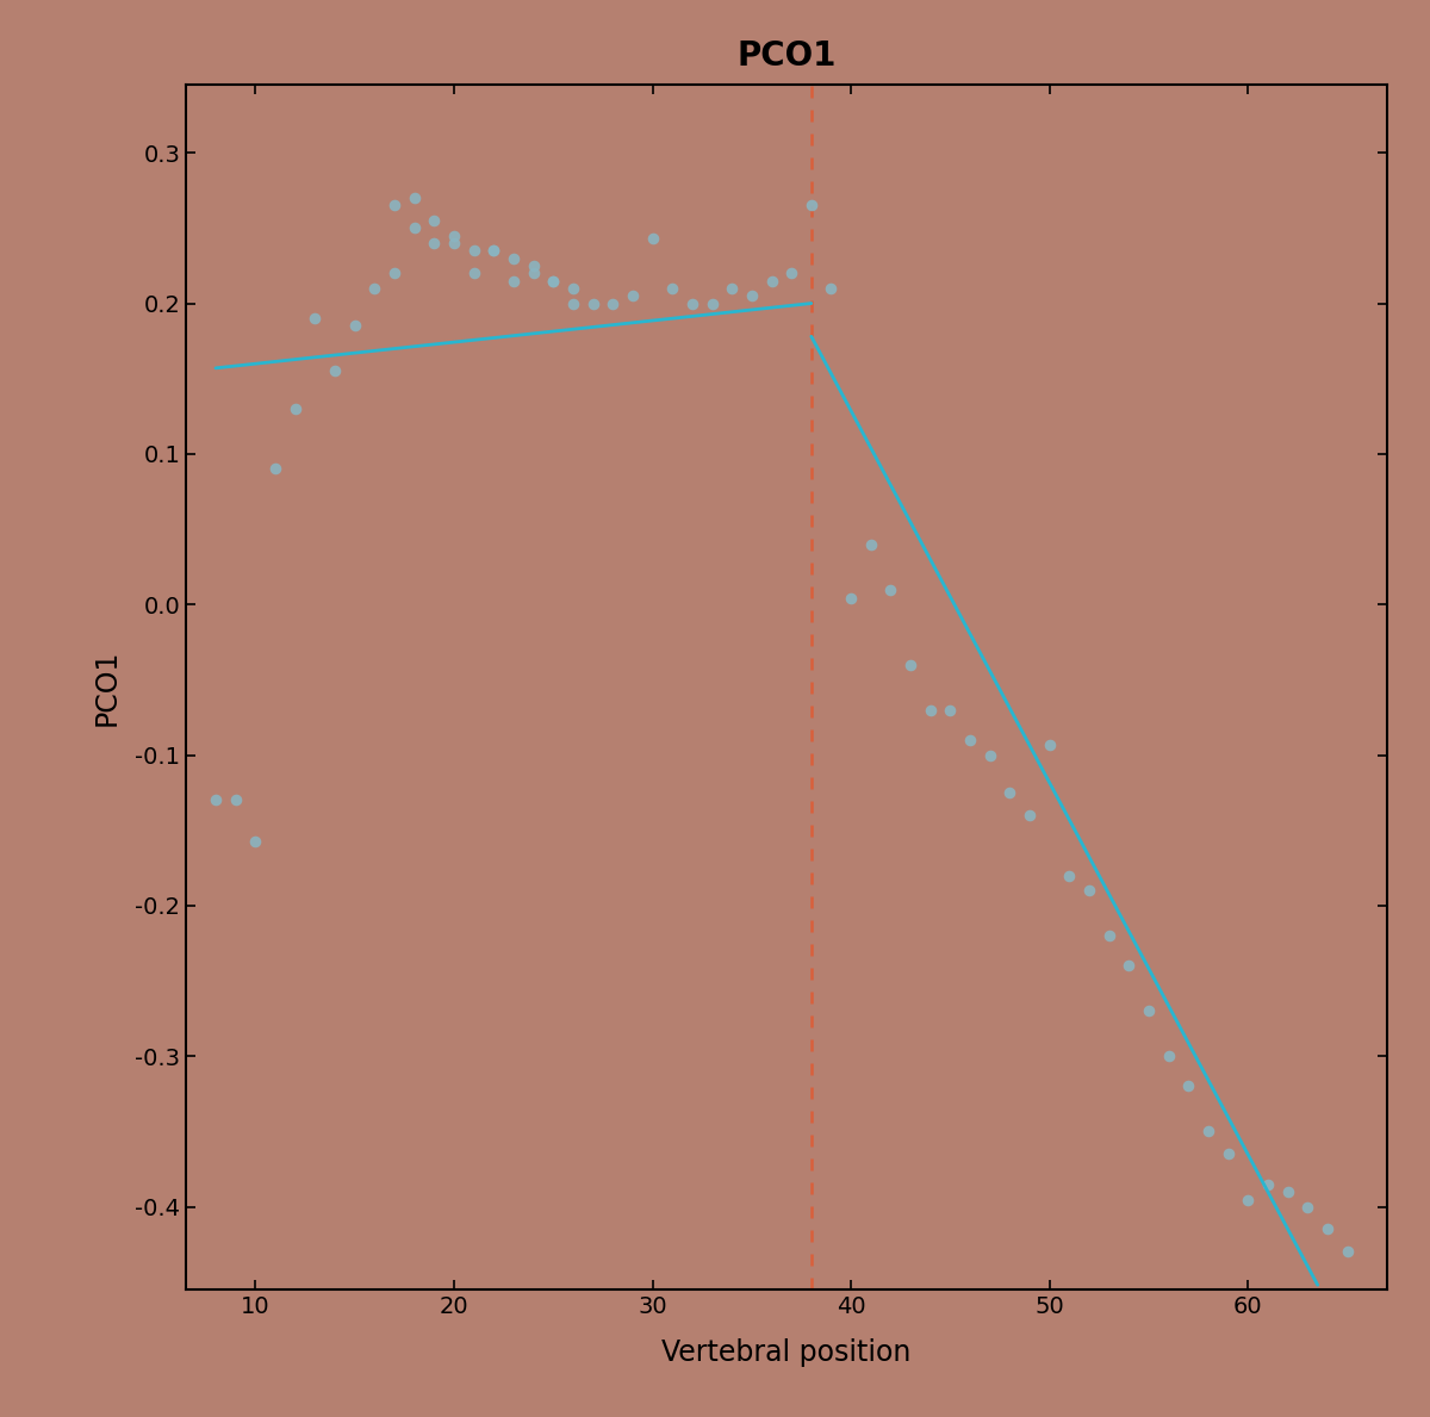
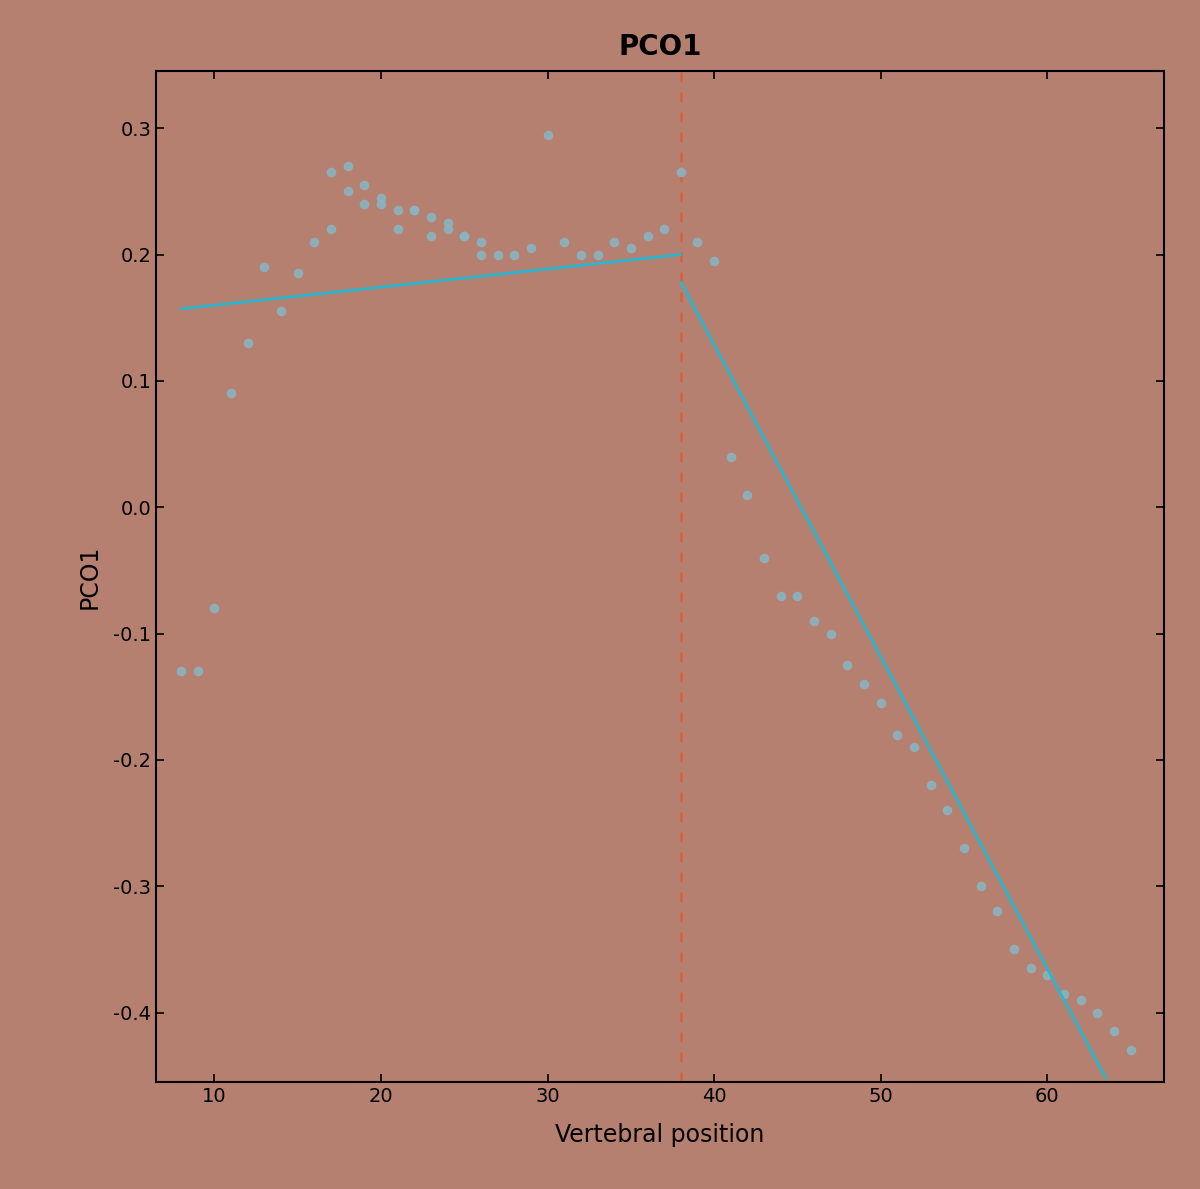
10: -0.157 -> -0.080
30: 0.243 -> 0.295
40: 0.004 -> 0.195
50: -0.093 -> -0.155
60: -0.396 -> -0.370
